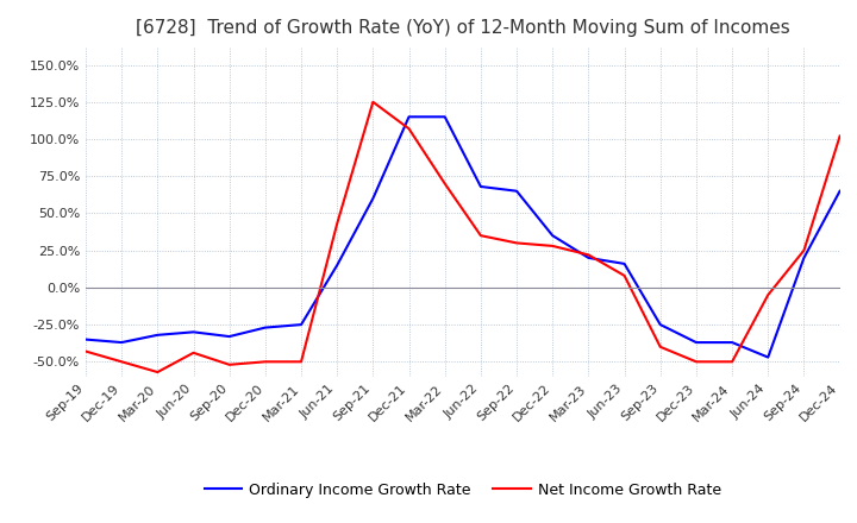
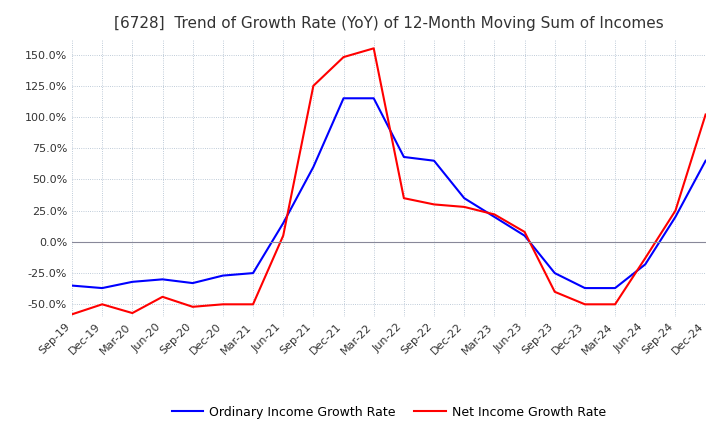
Net Income Growth Rate/Sep-19: -43% -> -58%
Net Income Growth Rate/Jun-21: 43% -> 5%
Net Income Growth Rate/Dec-21: 107% -> 148%
Net Income Growth Rate/Mar-22: 70% -> 155%
Ordinary Income Growth Rate/Jun-23: 16% -> 5%
Ordinary Income Growth Rate/Jun-24: -47% -> -18%
Net Income Growth Rate/Jun-24: -5% -> -13%
